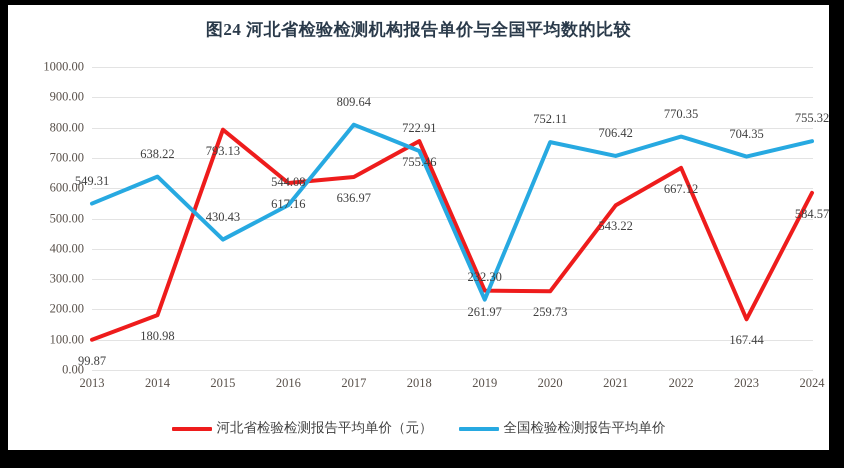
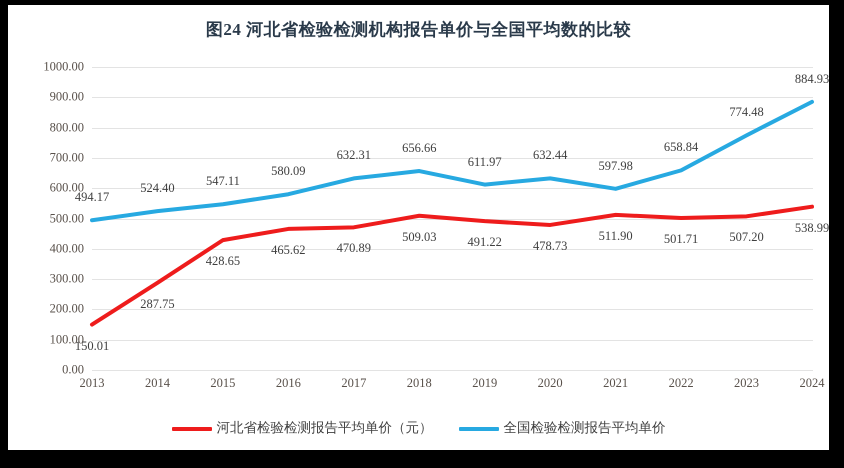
河北省检验检测报告平均单价（元）/2013: 99.87 -> 150.01
全国检验检测报告平均单价/2013: 549.31 -> 494.17
河北省检验检测报告平均单价（元）/2014: 180.98 -> 287.75
全国检验检测报告平均单价/2014: 638.22 -> 524.40
河北省检验检测报告平均单价（元）/2015: 793.13 -> 428.65
全国检验检测报告平均单价/2015: 430.43 -> 547.11
河北省检验检测报告平均单价（元）/2016: 617.16 -> 465.62
全国检验检测报告平均单价/2016: 544.08 -> 580.09
河北省检验检测报告平均单价（元）/2017: 636.97 -> 470.89
全国检验检测报告平均单价/2017: 809.64 -> 632.31
河北省检验检测报告平均单价（元）/2018: 755.46 -> 509.03
全国检验检测报告平均单价/2018: 722.91 -> 656.66
河北省检验检测报告平均单价（元）/2019: 261.97 -> 491.22
全国检验检测报告平均单价/2019: 232.30 -> 611.97
河北省检验检测报告平均单价（元）/2020: 259.73 -> 478.73
全国检验检测报告平均单价/2020: 752.11 -> 632.44
河北省检验检测报告平均单价（元）/2021: 543.22 -> 511.90
全国检验检测报告平均单价/2021: 706.42 -> 597.98
河北省检验检测报告平均单价（元）/2022: 667.12 -> 501.71
全国检验检测报告平均单价/2022: 770.35 -> 658.84
河北省检验检测报告平均单价（元）/2023: 167.44 -> 507.20
全国检验检测报告平均单价/2023: 704.35 -> 774.48
河北省检验检测报告平均单价（元）/2024: 584.57 -> 538.99
全国检验检测报告平均单价/2024: 755.32 -> 884.93
